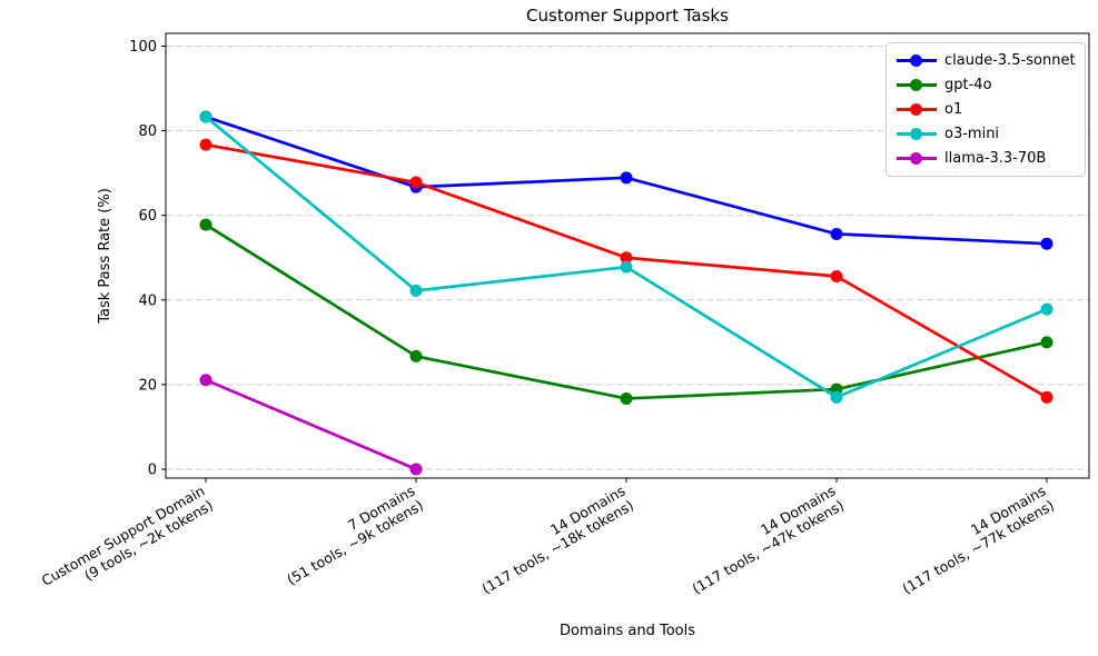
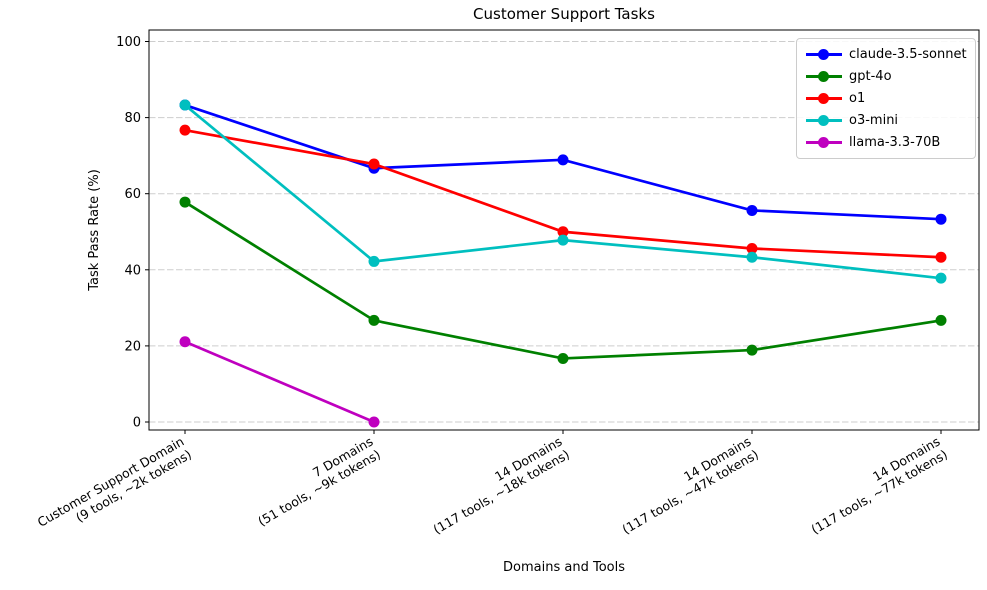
o3-mini/14 Domains (117 tools, ~47k tokens): 17 -> 43
gpt-4o/14 Domains (117 tools, ~77k tokens): 30 -> 27
o1/14 Domains (117 tools, ~77k tokens): 17 -> 43
